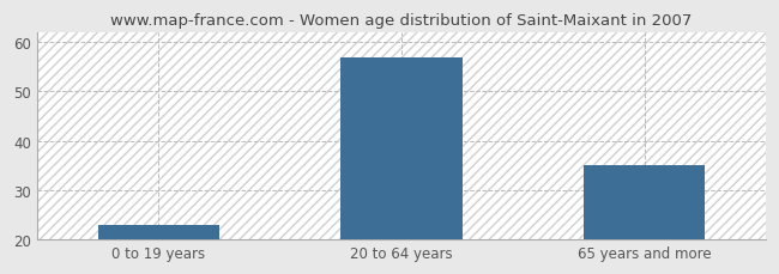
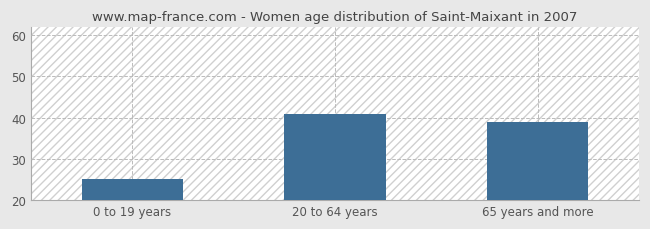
0 to 19 years: 23 -> 25
20 to 64 years: 57 -> 41
65 years and more: 35 -> 39
